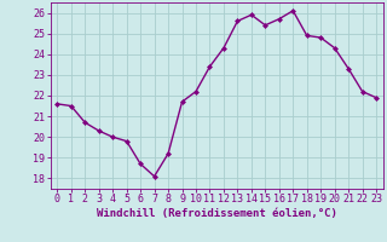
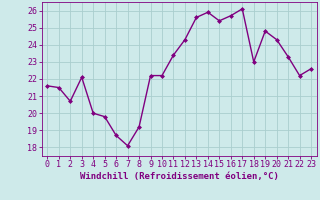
3: 20.3 -> 22.1
9: 21.7 -> 22.2
18: 24.9 -> 23.0
23: 21.9 -> 22.6
